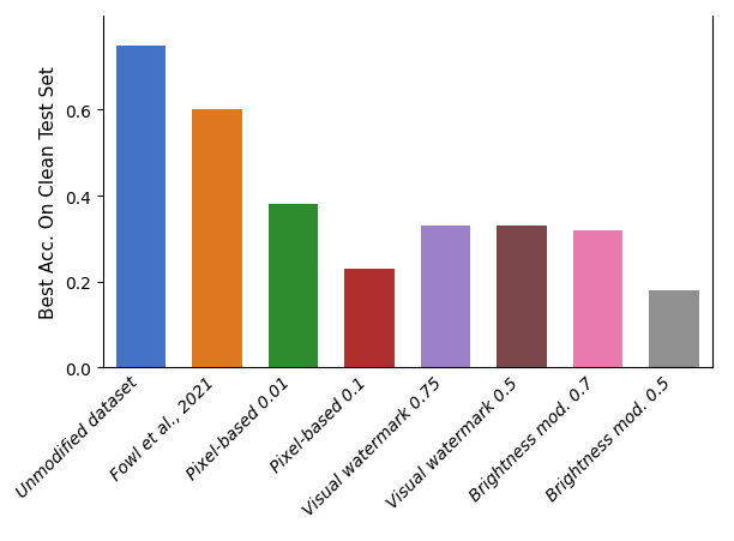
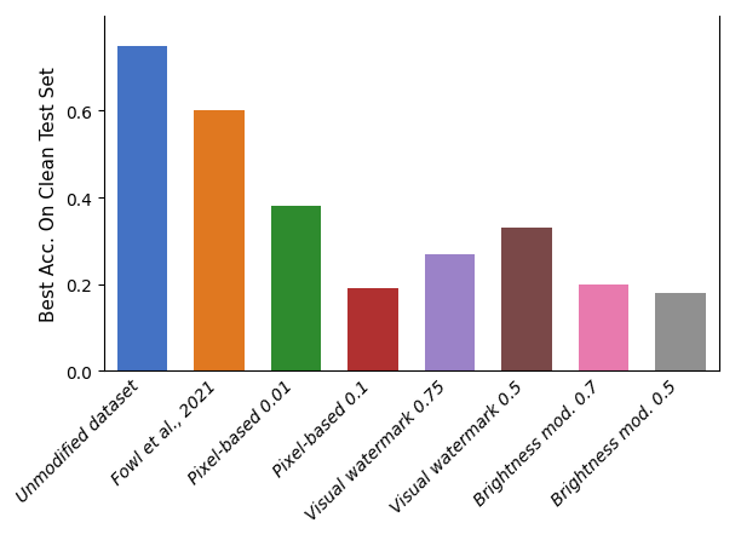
Pixel-based 0.1: 0.23 -> 0.19
Visual watermark 0.75: 0.33 -> 0.27
Brightness mod. 0.7: 0.32 -> 0.20
